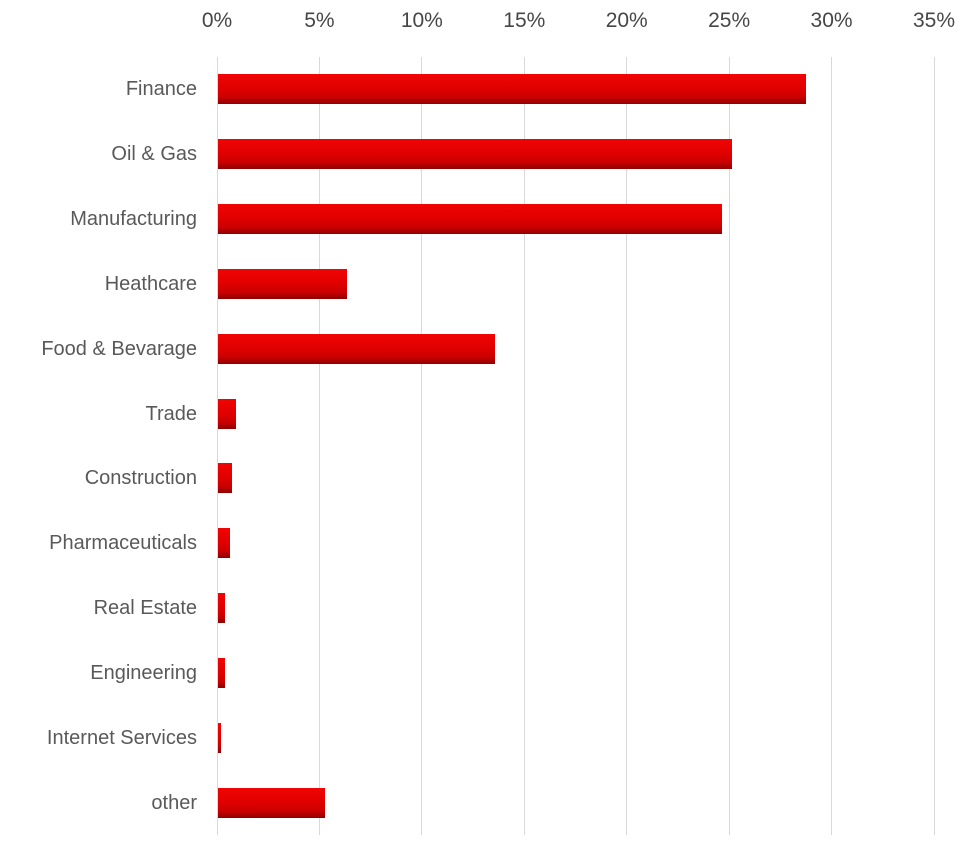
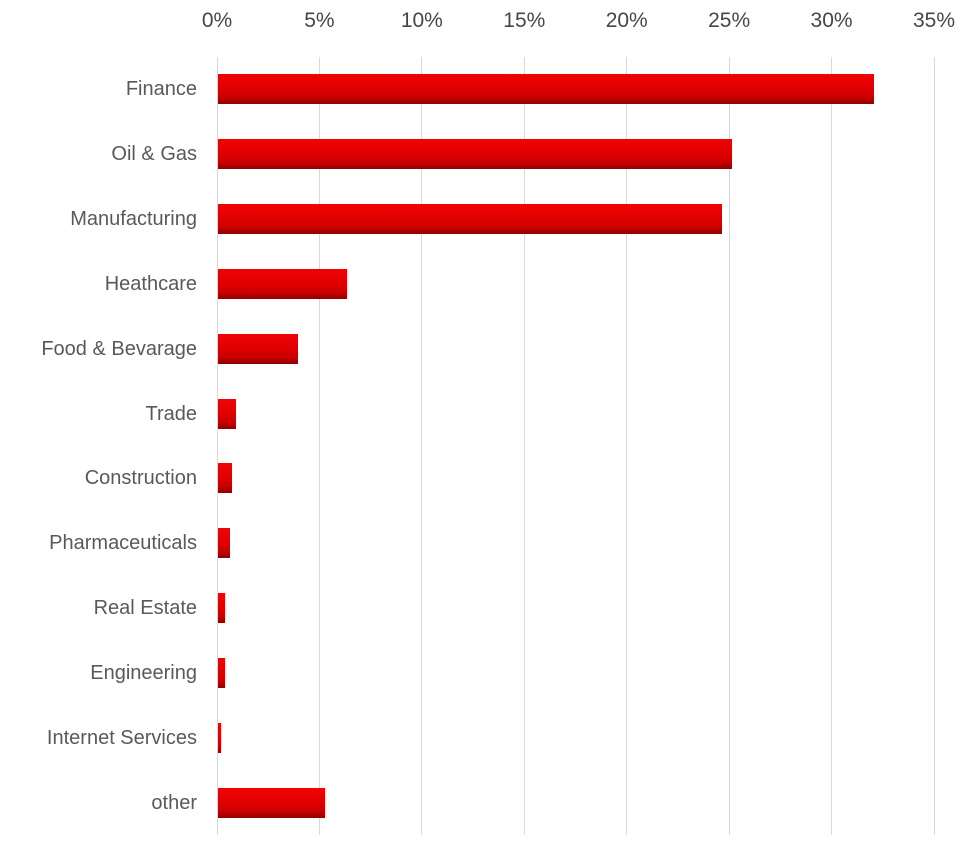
Finance: 28.7% -> 32.0%
Food & Bevarage: 13.5% -> 3.9%
